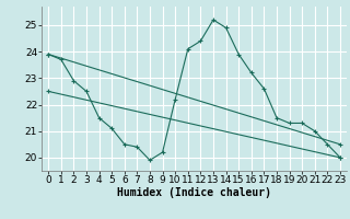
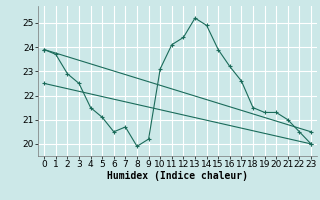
7: 20.4 -> 20.7
10: 22.2 -> 23.1
